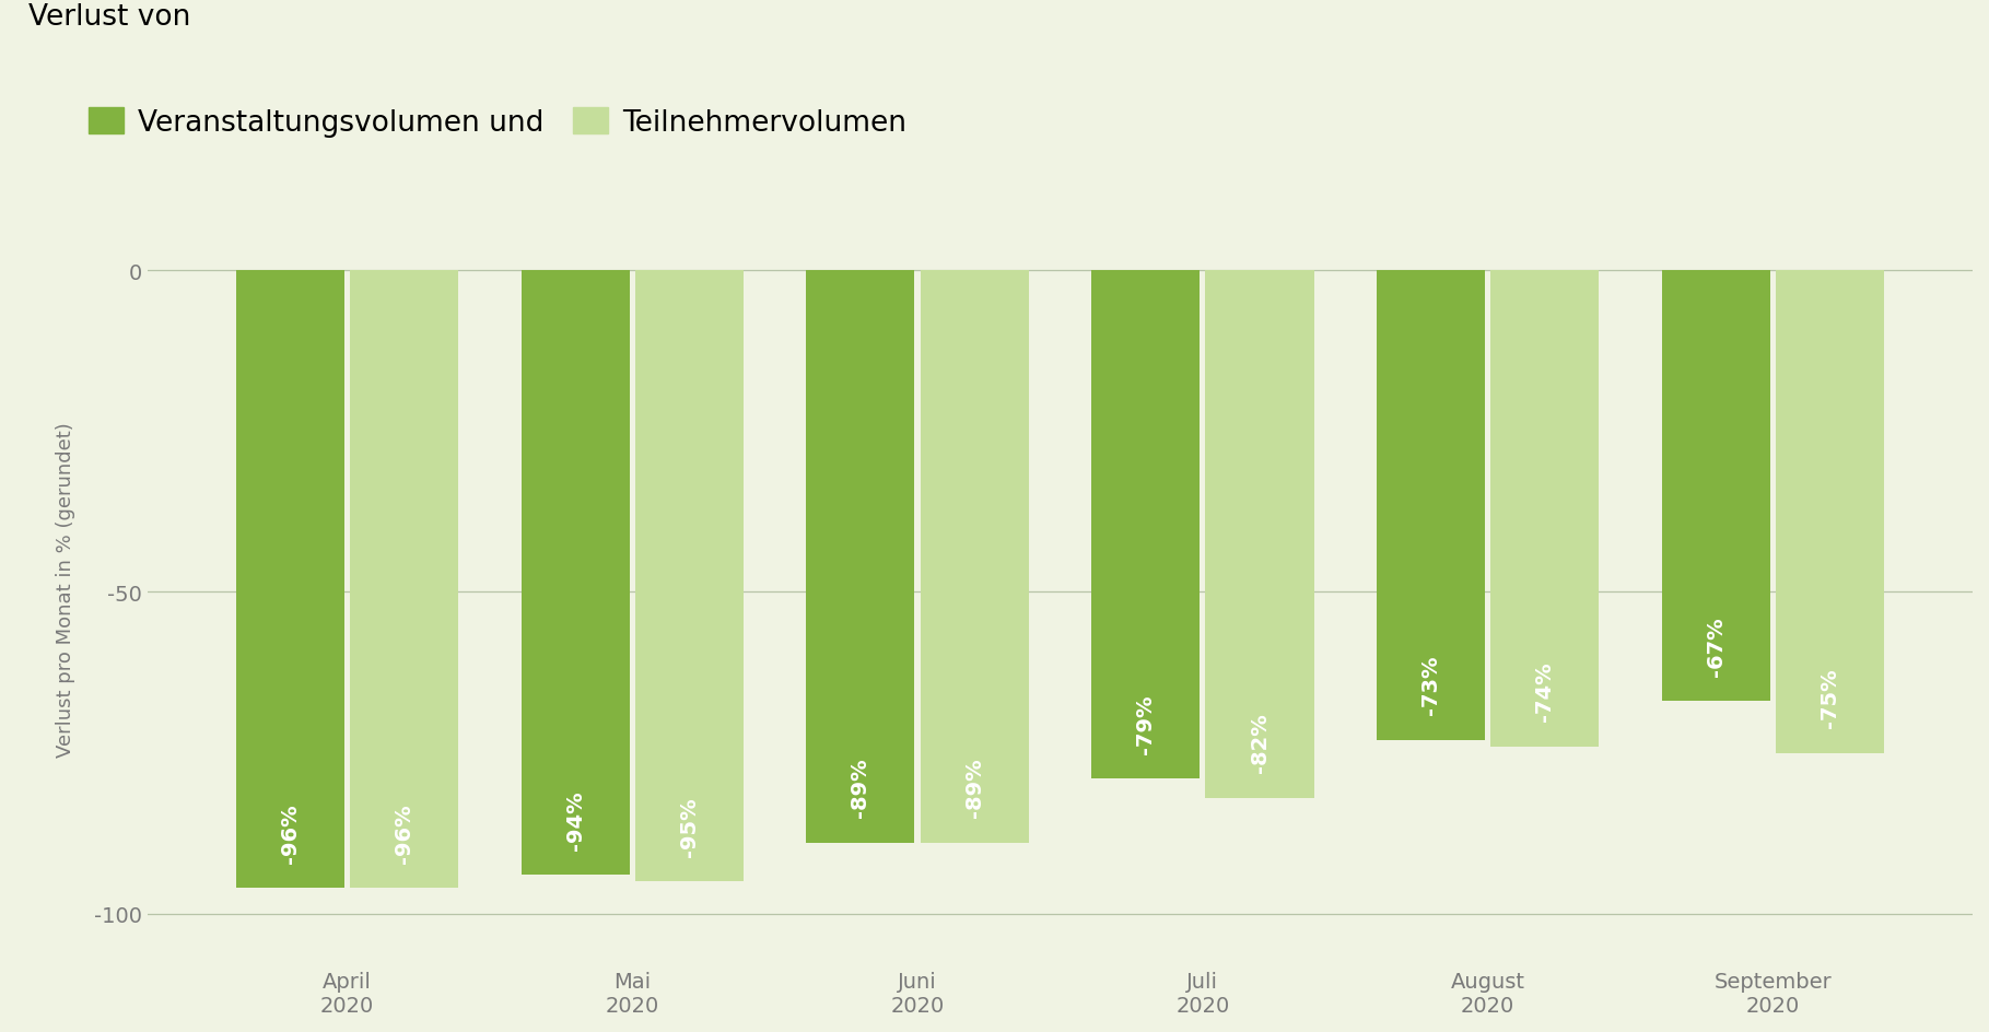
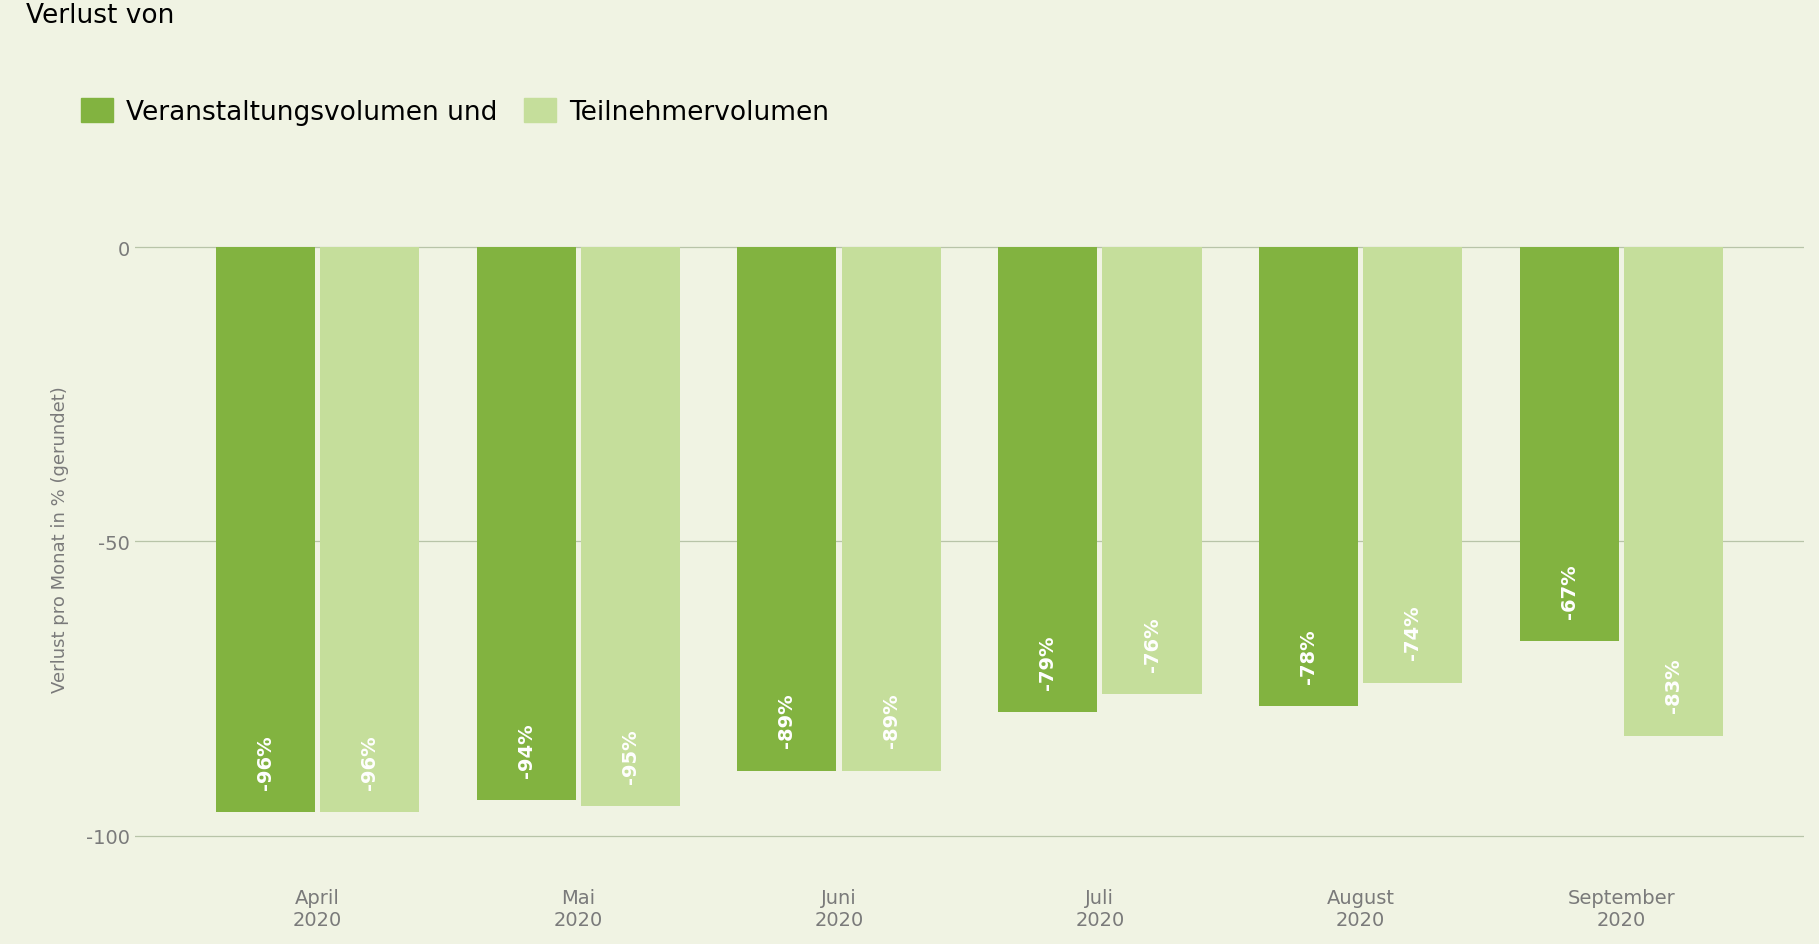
Teilnehmervolumen/Juli 2020: -82% -> -76%
Veranstaltungsvolumen und/August 2020: -73% -> -78%
Teilnehmervolumen/September 2020: -75% -> -83%
